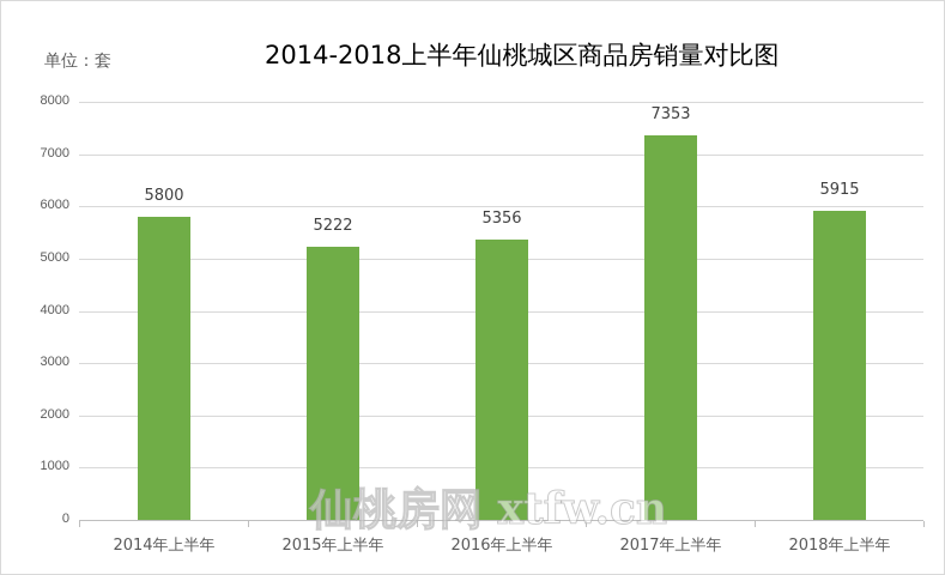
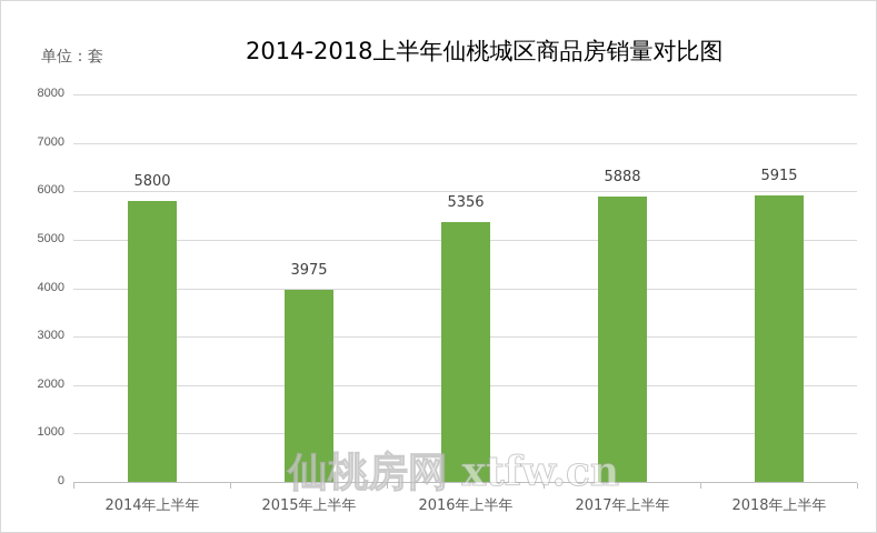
2015年上半年: 5222 -> 3975
2017年上半年: 7353 -> 5888
